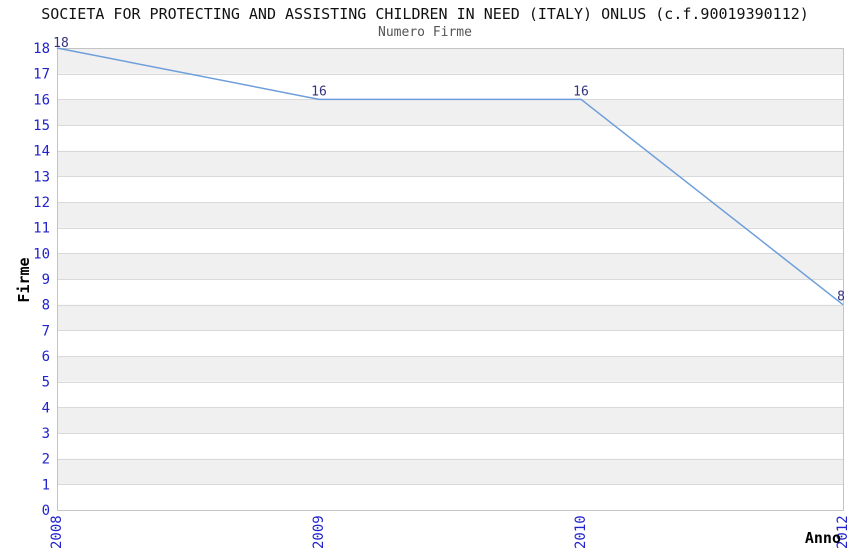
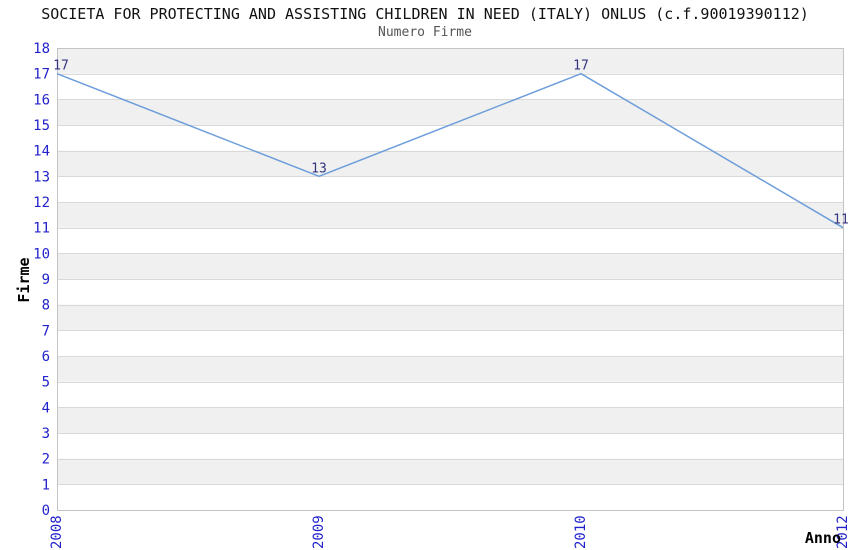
2008: 18 -> 17
2009: 16 -> 13
2010: 16 -> 17
2012: 8 -> 11
